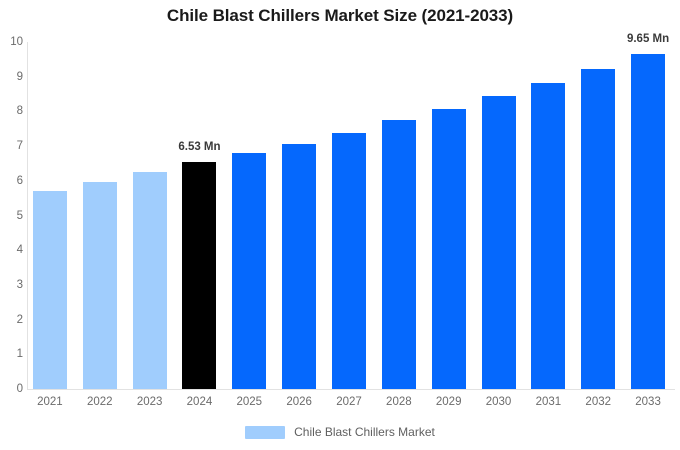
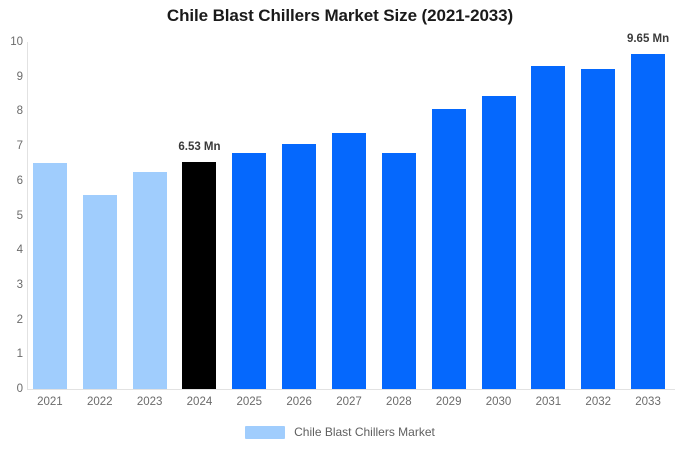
2021: 5.7 -> 6.5
2022: 6.0 -> 5.6
2028: 7.8 -> 6.8
2031: 8.8 -> 9.3
